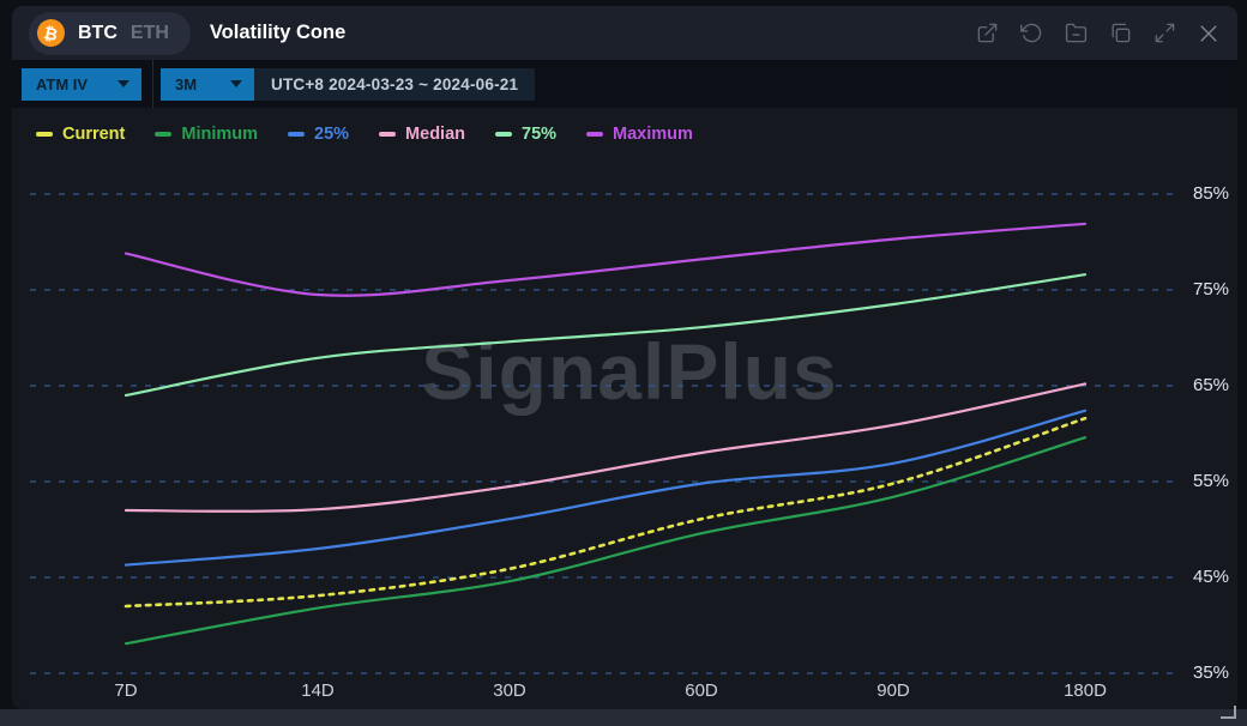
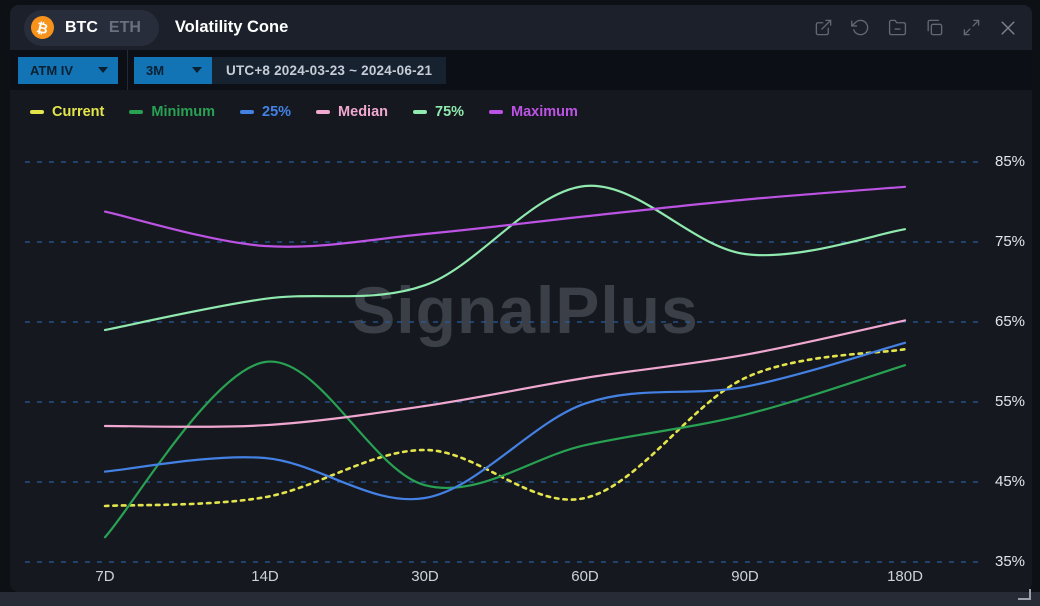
Minimum/14D: 42% -> 60%
Current/30D: 46% -> 49%
25%/30D: 51% -> 43%
Current/60D: 51% -> 43%
75%/60D: 71% -> 82%
Current/90D: 55% -> 58%
